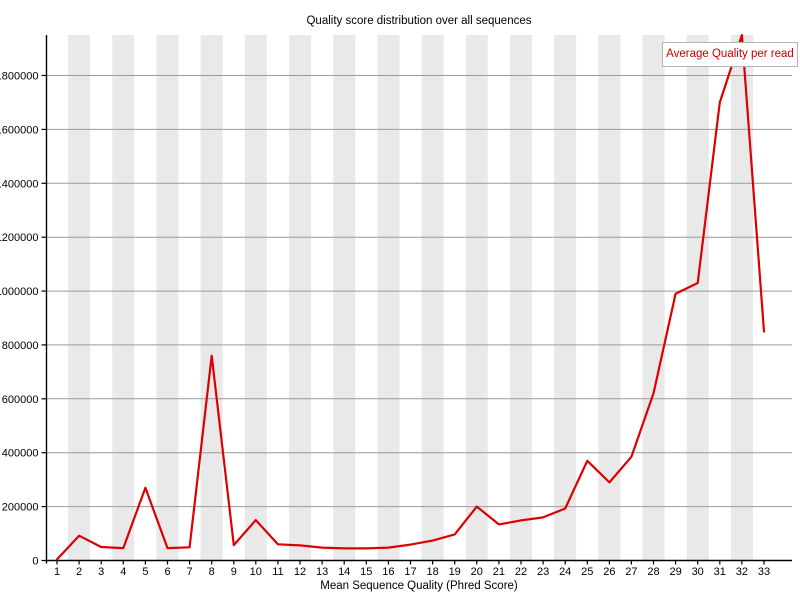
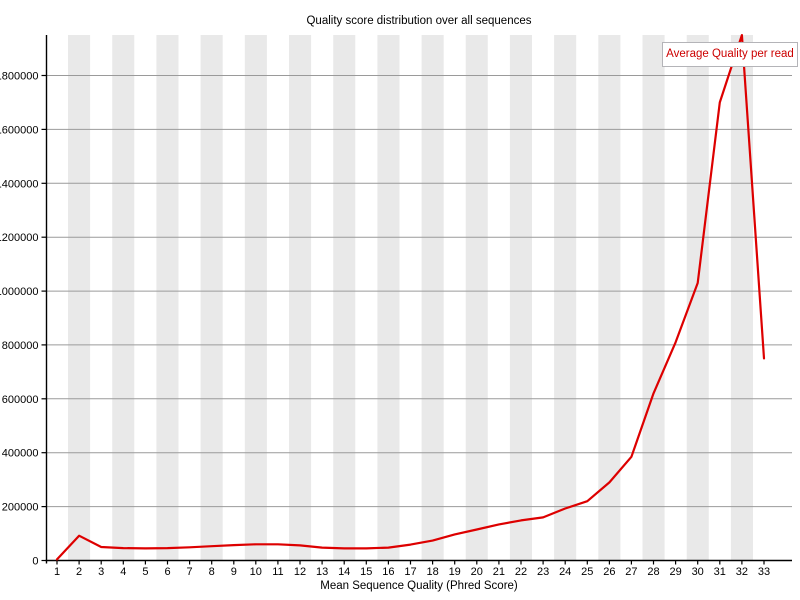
5: 270000 -> 40000
8: 760000 -> 50000
10: 150000 -> 60000
20: 200000 -> 120000
25: 370000 -> 220000
29: 990000 -> 810000
33: 850000 -> 750000
